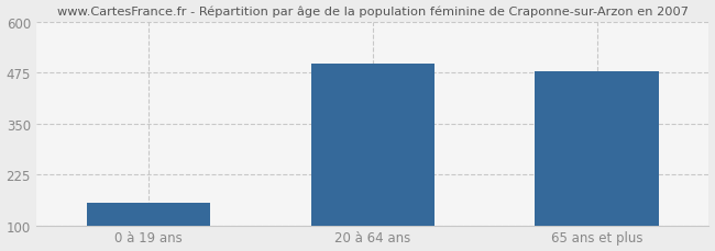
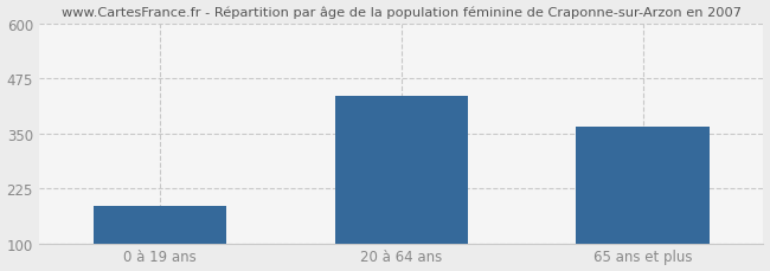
0 à 19 ans: 155 -> 185
20 à 64 ans: 497 -> 435
65 ans et plus: 480 -> 365
